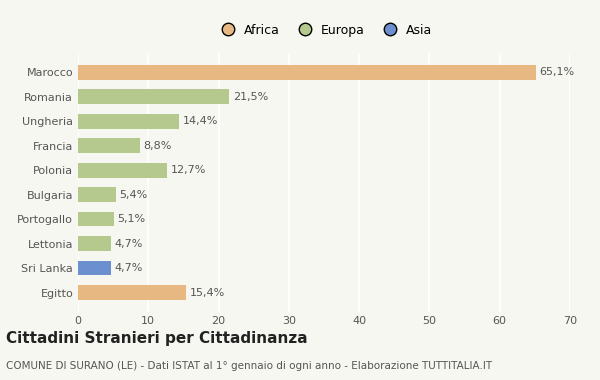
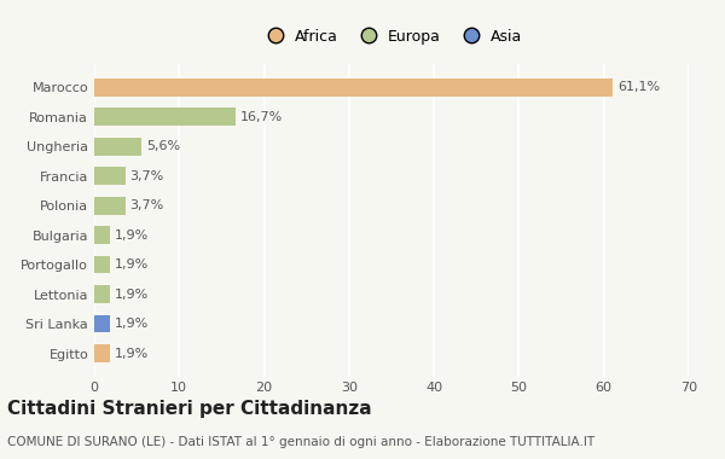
Marocco: 65,1% -> 61,1%
Romania: 21,5% -> 16,7%
Ungheria: 14,4% -> 5,6%
Francia: 8,8% -> 3,7%
Polonia: 12,7% -> 3,7%
Bulgaria: 5,4% -> 1,9%
Portogallo: 5,1% -> 1,9%
Lettonia: 4,7% -> 1,9%
Sri Lanka: 4,7% -> 1,9%
Egitto: 15,4% -> 1,9%
